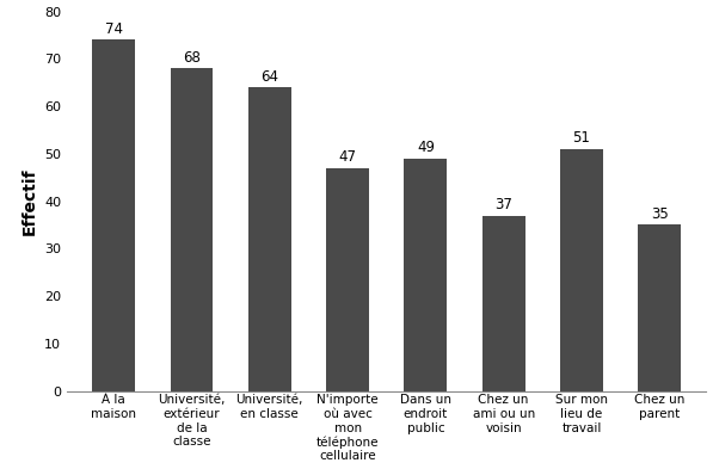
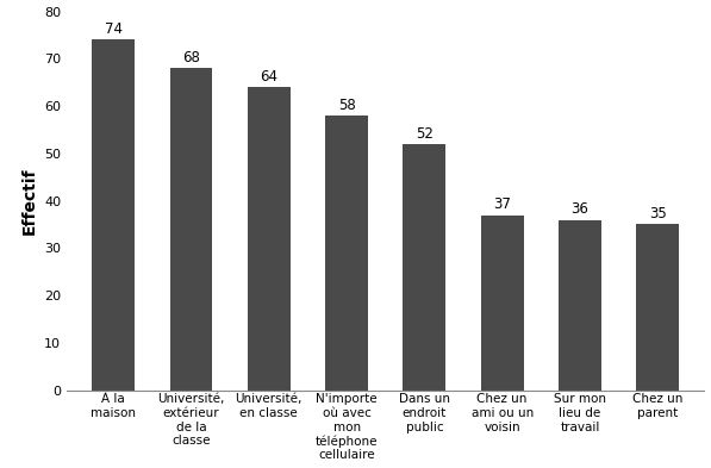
N'importe où avec mon téléphone cellulaire: 47 -> 58
Dans un endroit public: 49 -> 52
Sur mon lieu de travail: 51 -> 36
